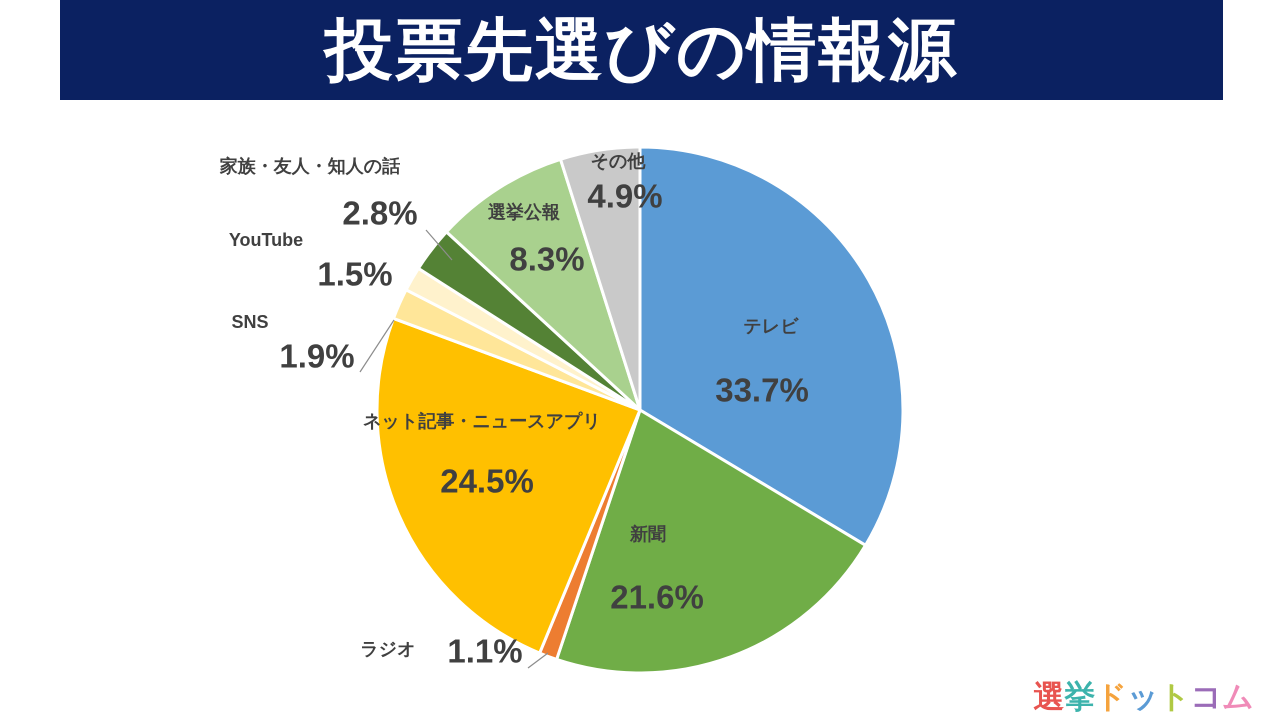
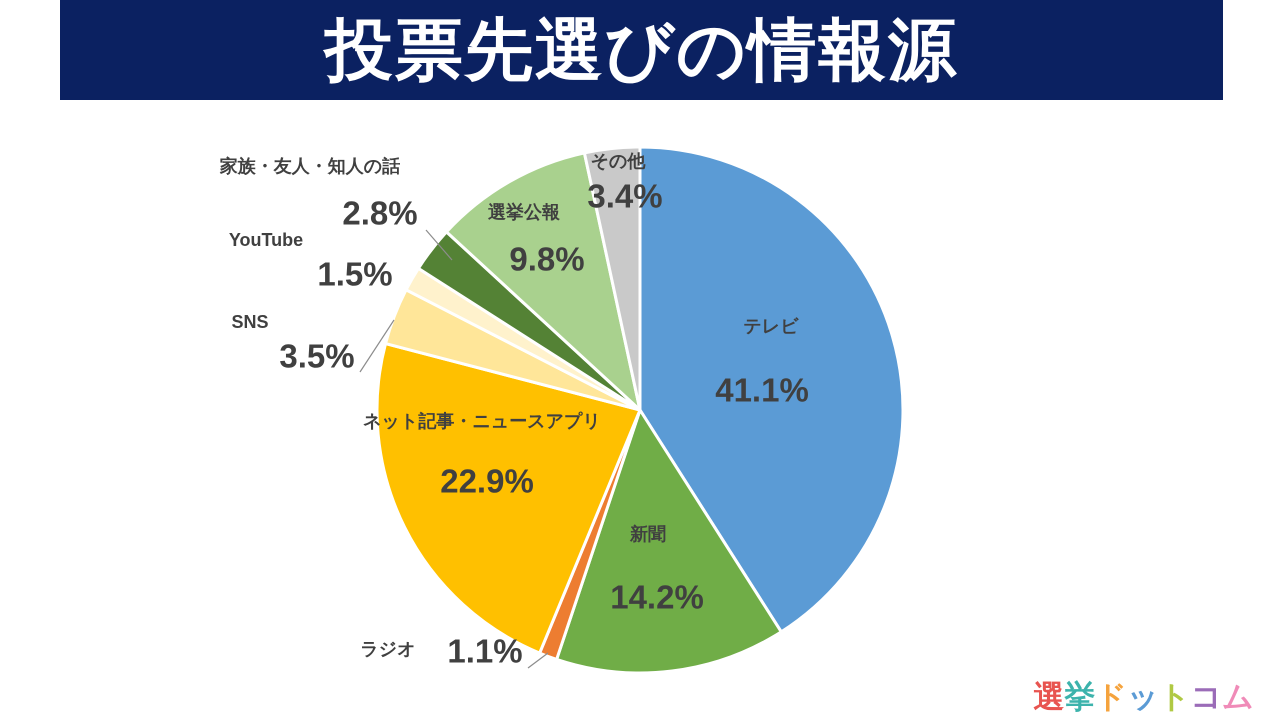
テレビ: 33.7% -> 41.1%
新聞: 21.6% -> 14.2%
ネット記事・ニュースアプリ: 24.5% -> 22.9%
SNS: 1.9% -> 3.5%
選挙公報: 8.3% -> 9.8%
その他: 4.9% -> 3.4%
